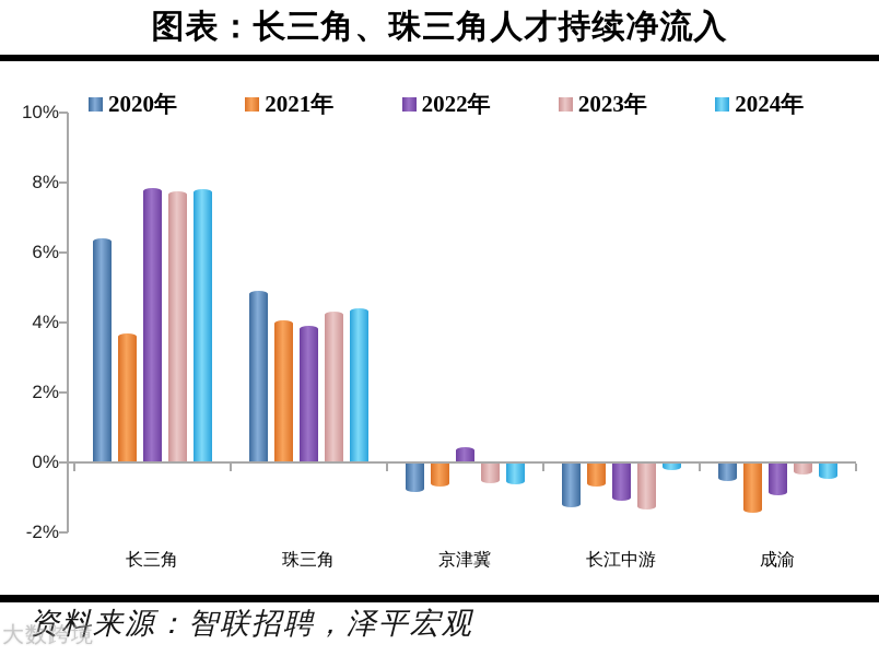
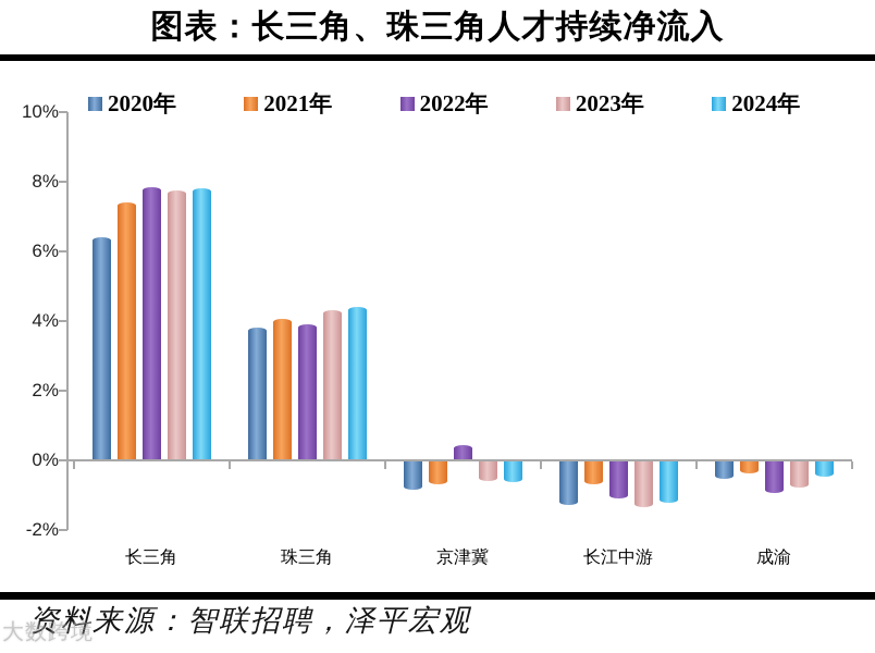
2021年/长三角: 3.7% -> 7.4%
2020年/珠三角: 4.9% -> 3.8%
2024年/长江中游: -0.2% -> -1.2%
2021年/成渝: -1.4% -> -0.3%
2023年/成渝: -0.3% -> -0.8%
